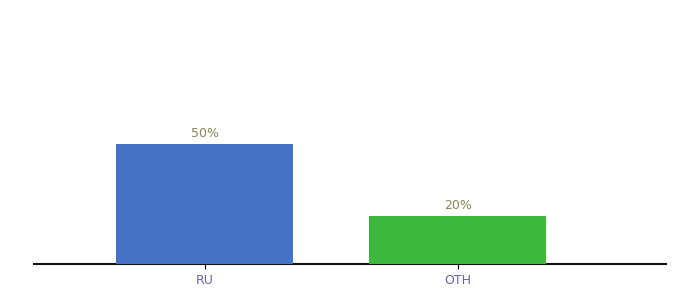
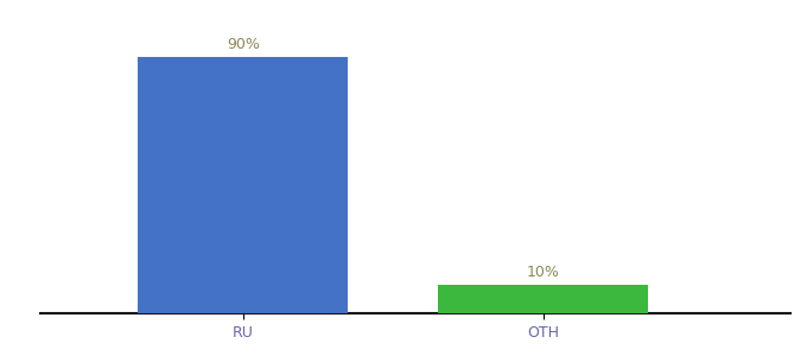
RU: 50% -> 90%
OTH: 20% -> 10%
